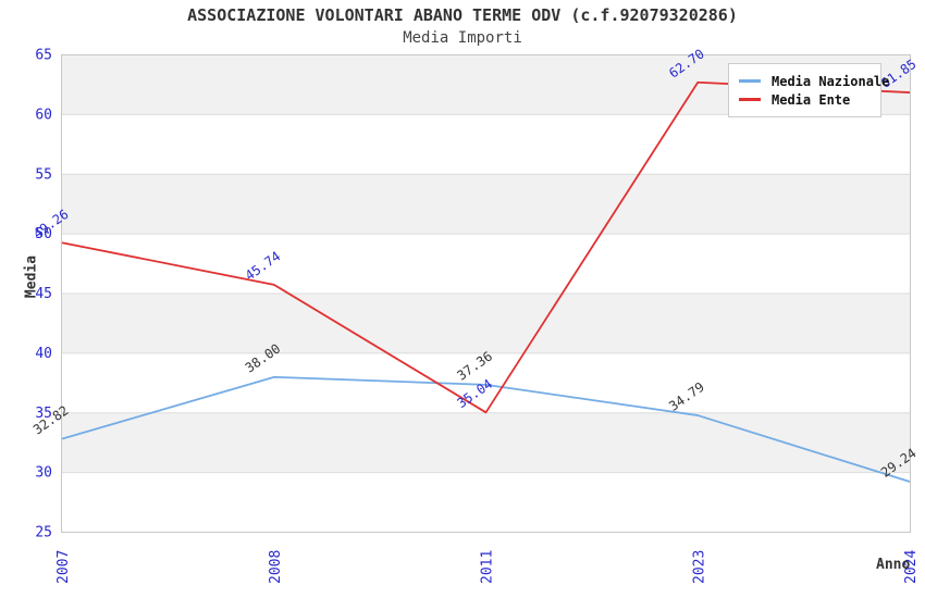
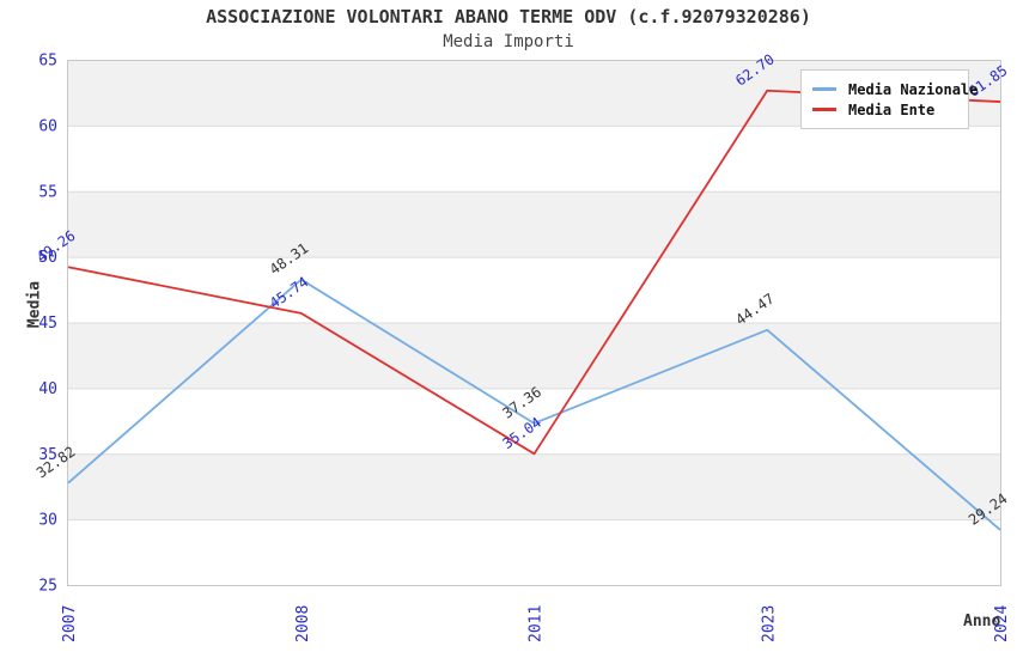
Media Nazionale/2008: 38.00 -> 48.31
Media Nazionale/2023: 34.79 -> 44.47
